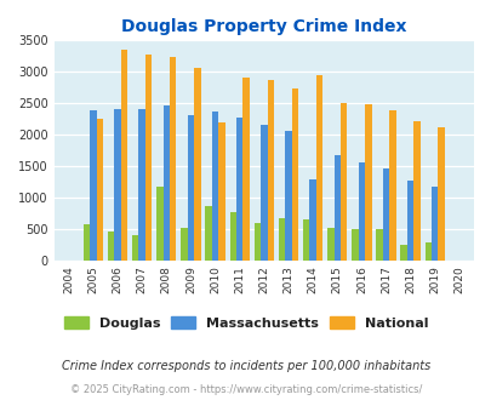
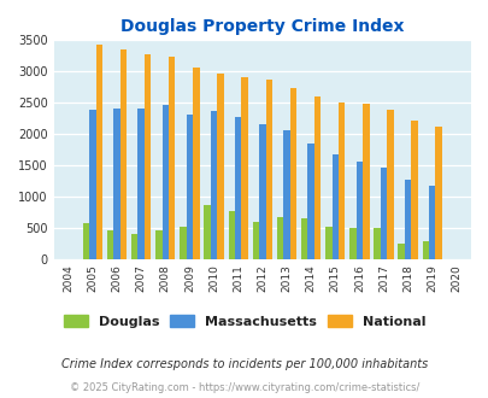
National/2005: 2240 -> 3420
Douglas/2008: 1160 -> 460
National/2010: 2180 -> 2960
Massachusetts/2014: 1280 -> 1850
National/2014: 2940 -> 2600
